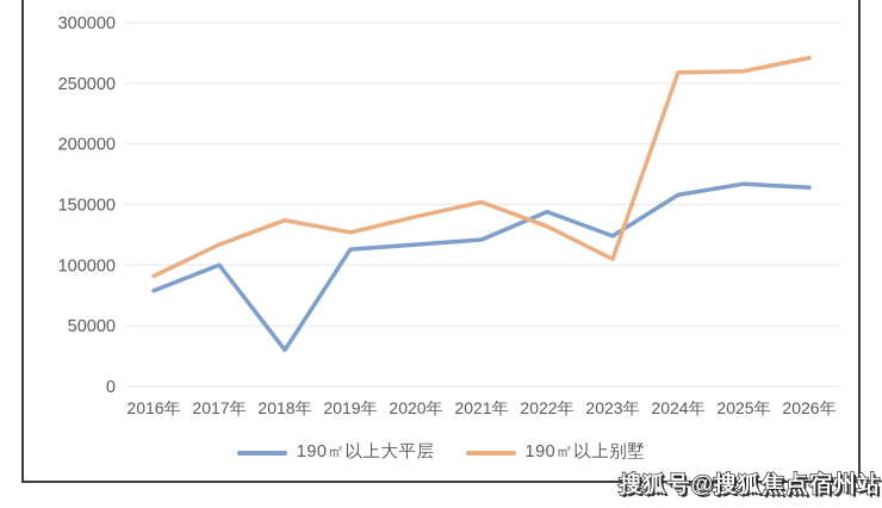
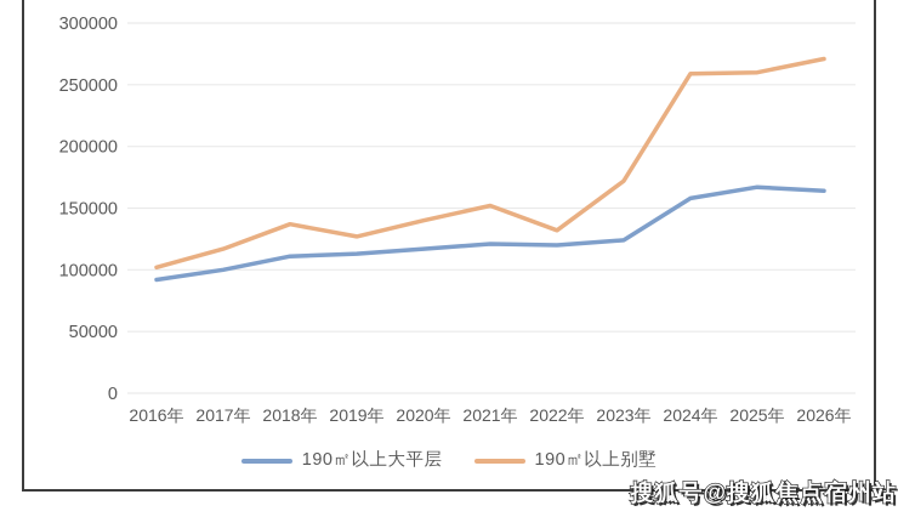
190㎡以上大平层/2016年: 79000 -> 92000
190㎡以上别墅/2016年: 91000 -> 102000
190㎡以上大平层/2018年: 30000 -> 111000
190㎡以上大平层/2022年: 144000 -> 120000
190㎡以上别墅/2023年: 105000 -> 172000
